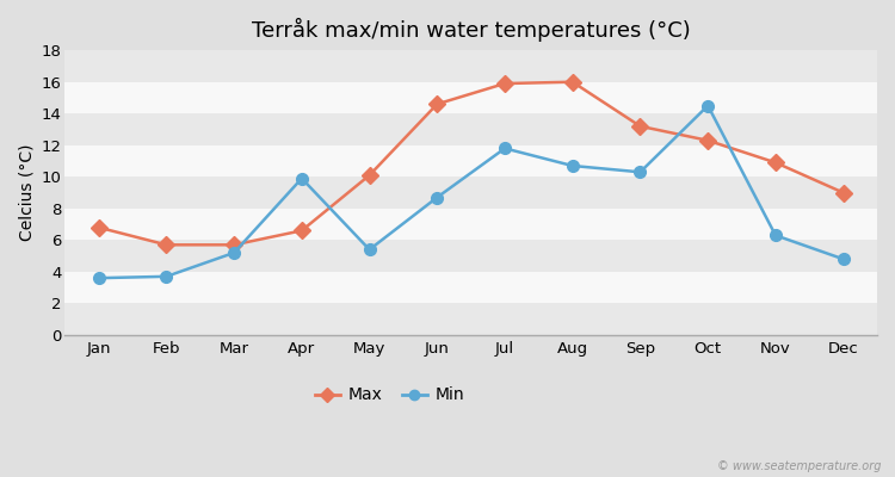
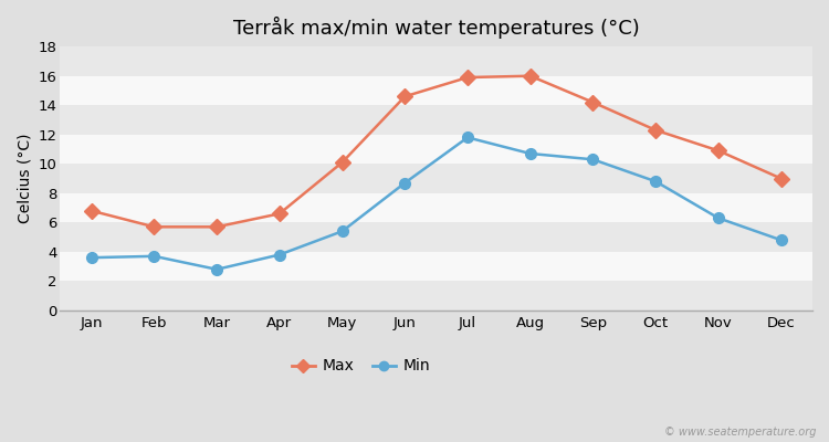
Min/Mar: 5.2 -> 2.8
Min/Apr: 9.9 -> 3.8
Max/Sep: 13.2 -> 14.2
Min/Oct: 14.5 -> 8.8
